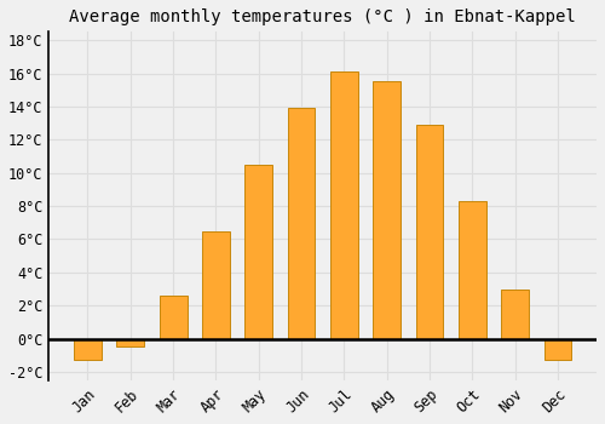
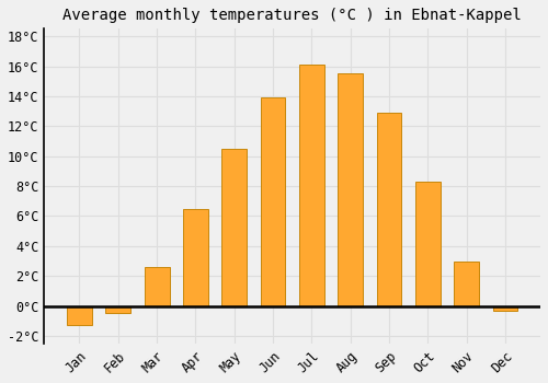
Dec: -1.3°C -> -0.3°C
